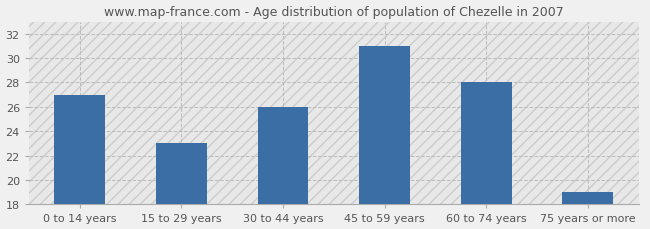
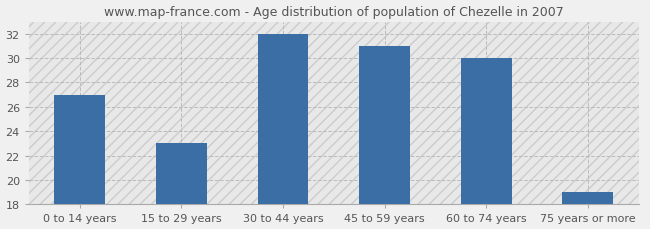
30 to 44 years: 26 -> 32
60 to 74 years: 28 -> 30
